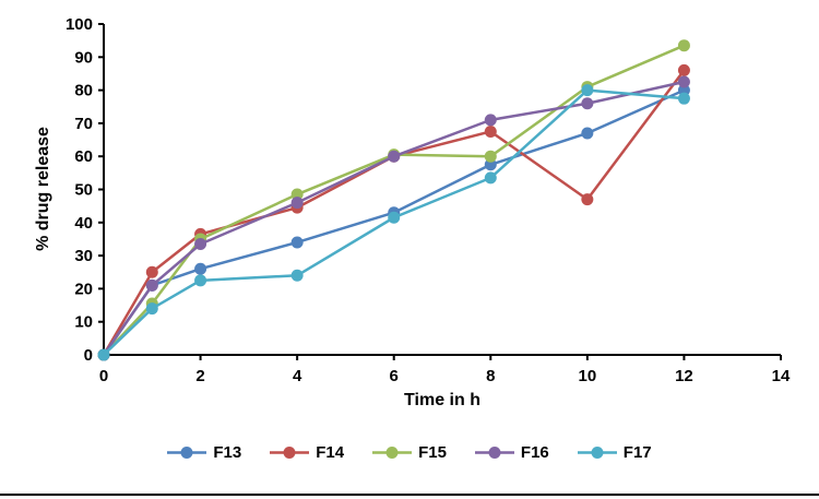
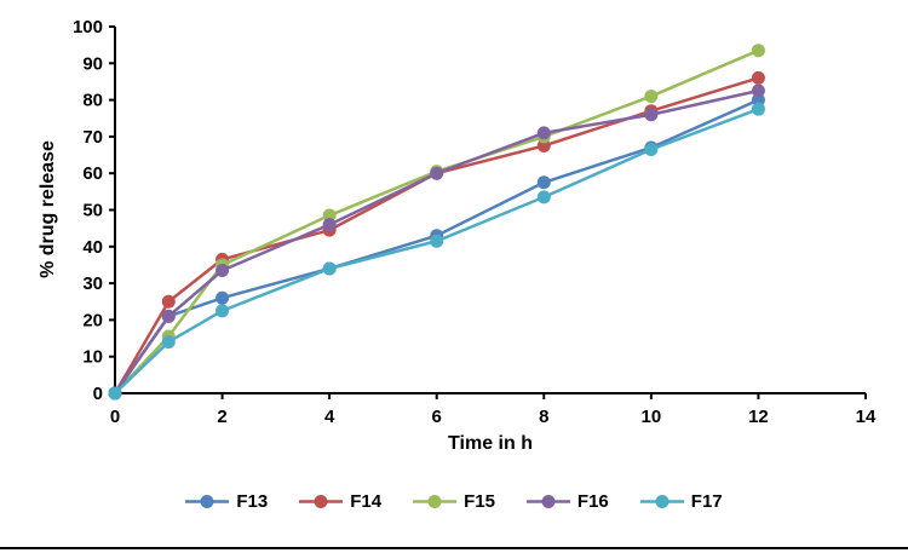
F17/4: 24 -> 34
F15/8: 60 -> 70
F14/10: 47 -> 77
F17/10: 80 -> 66
